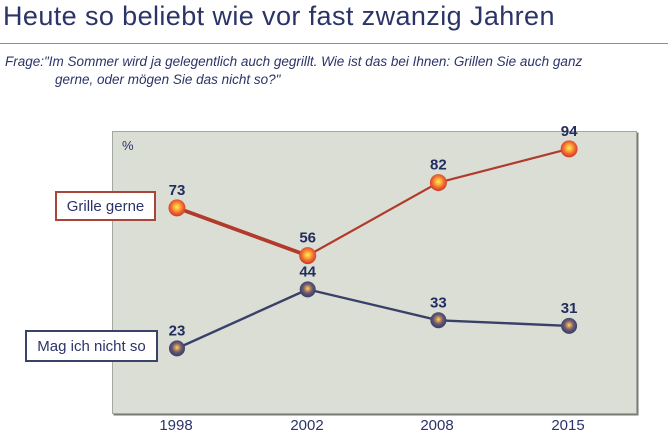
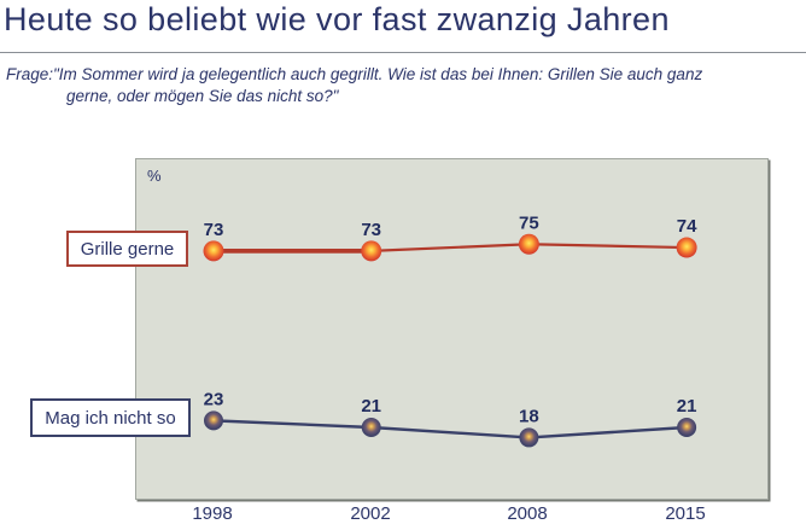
Grille gerne/2002: 56 -> 73
Mag ich nicht so/2002: 44 -> 21
Grille gerne/2008: 82 -> 75
Mag ich nicht so/2008: 33 -> 18
Grille gerne/2015: 94 -> 74
Mag ich nicht so/2015: 31 -> 21
